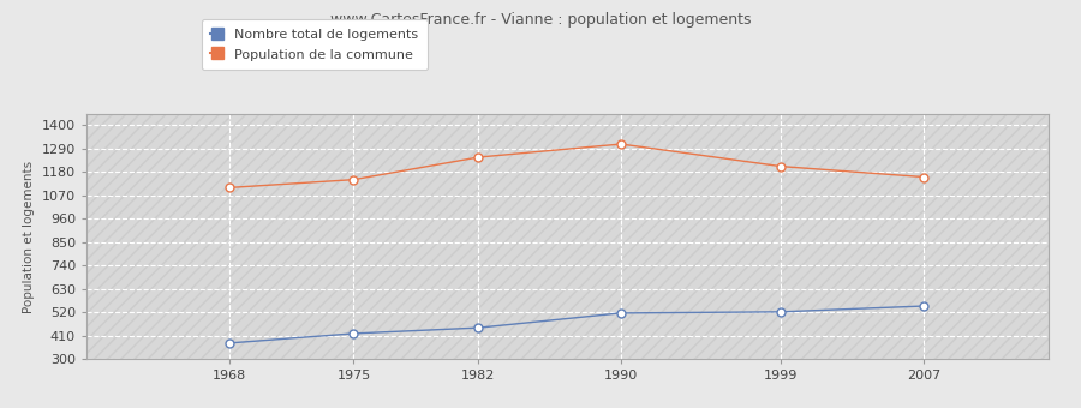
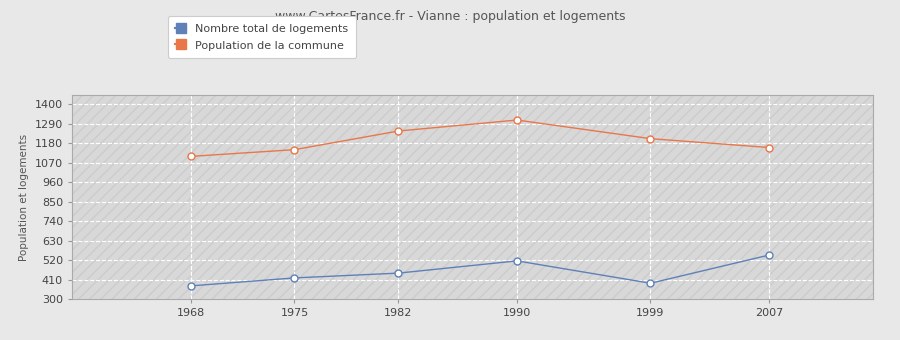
Nombre total de logements/1999: 520 -> 390
